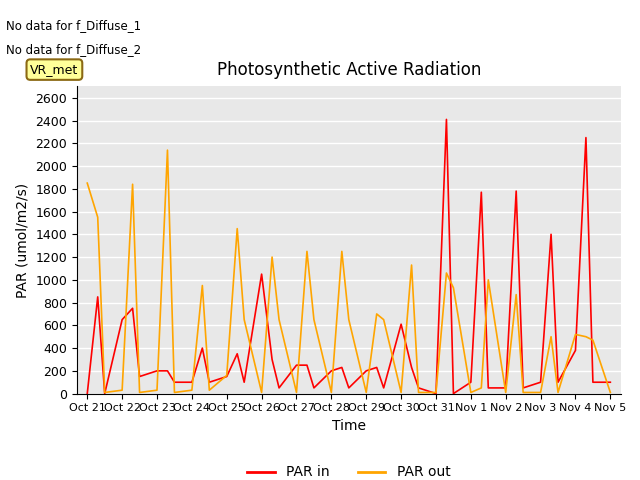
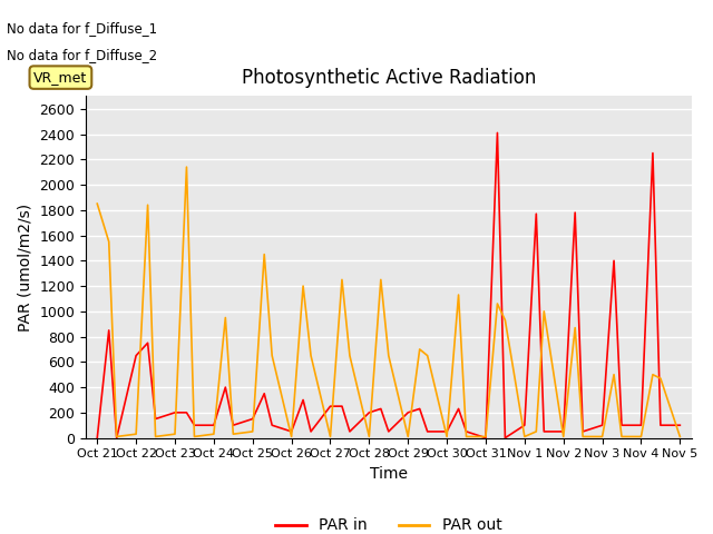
PAR out/Oct 25: 160 -> 50
PAR in/Oct 26: 1050 -> 50
PAR in/Oct 30: 610 -> 50
PAR in/Nov 4: 380 -> 100
PAR out/Nov 4: 520 -> 10
